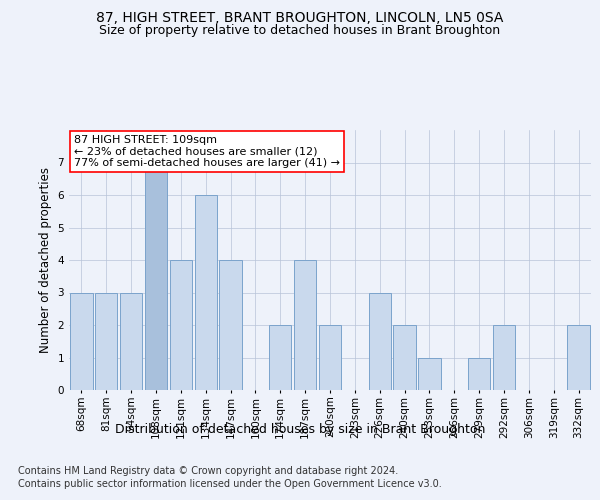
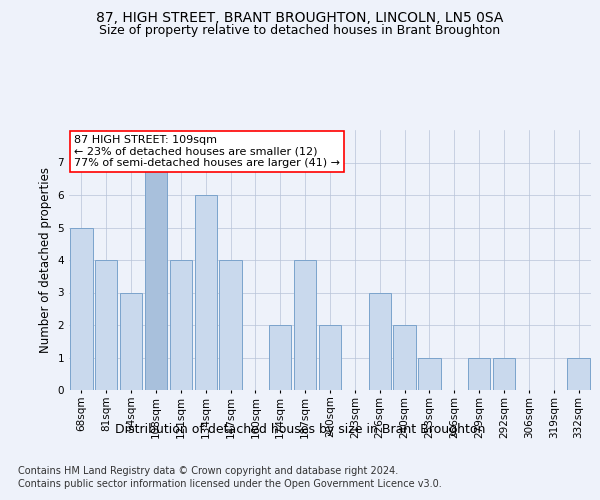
68sqm: 3 -> 5
81sqm: 3 -> 4
292sqm: 2 -> 1
332sqm: 2 -> 1
